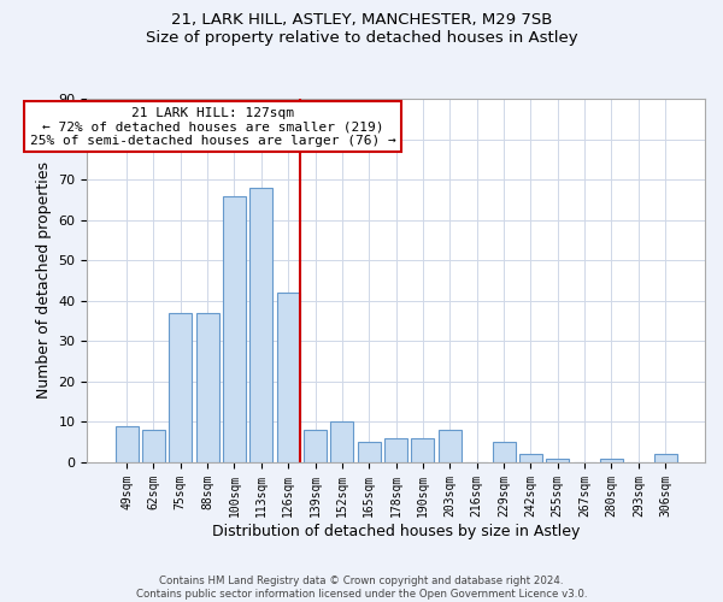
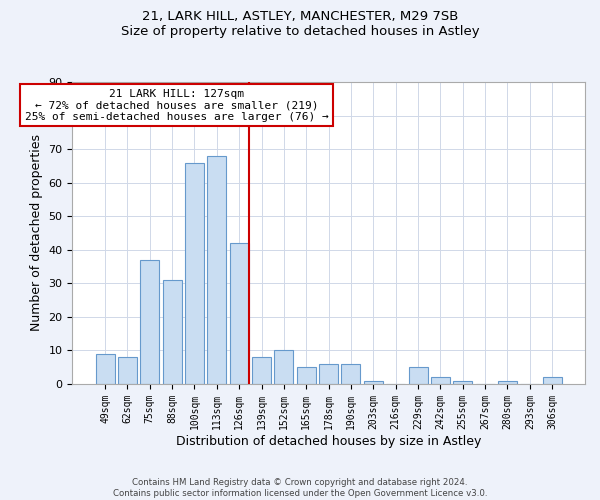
88sqm: 37 -> 31
203sqm: 8 -> 1
